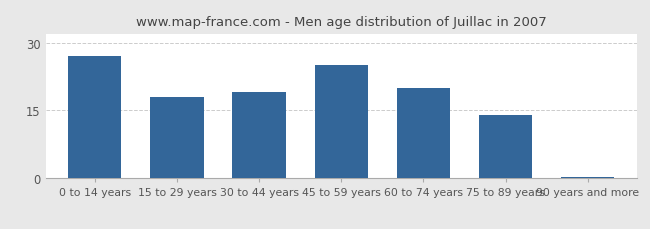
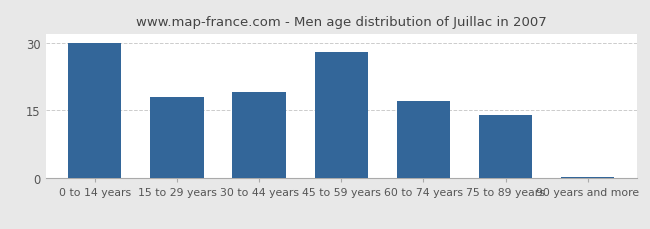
0 to 14 years: 27.0 -> 30.0
45 to 59 years: 25.0 -> 28.0
60 to 74 years: 20.0 -> 17.0
